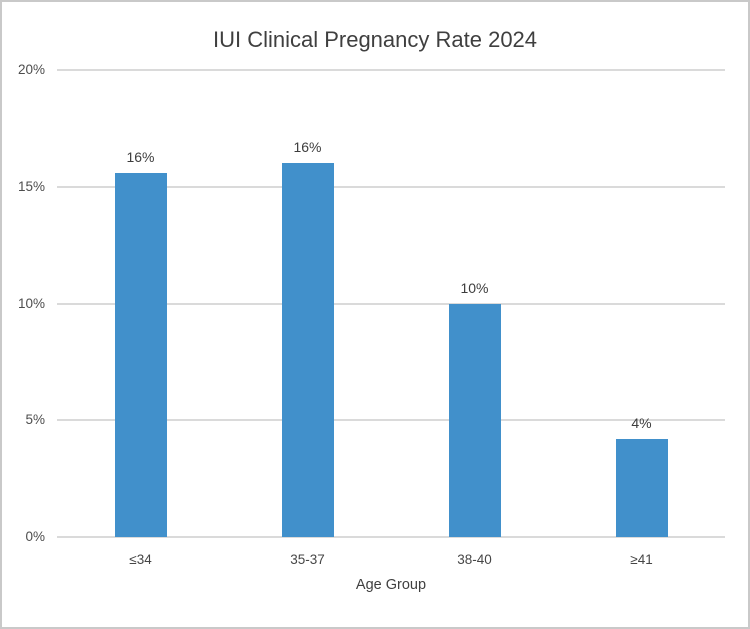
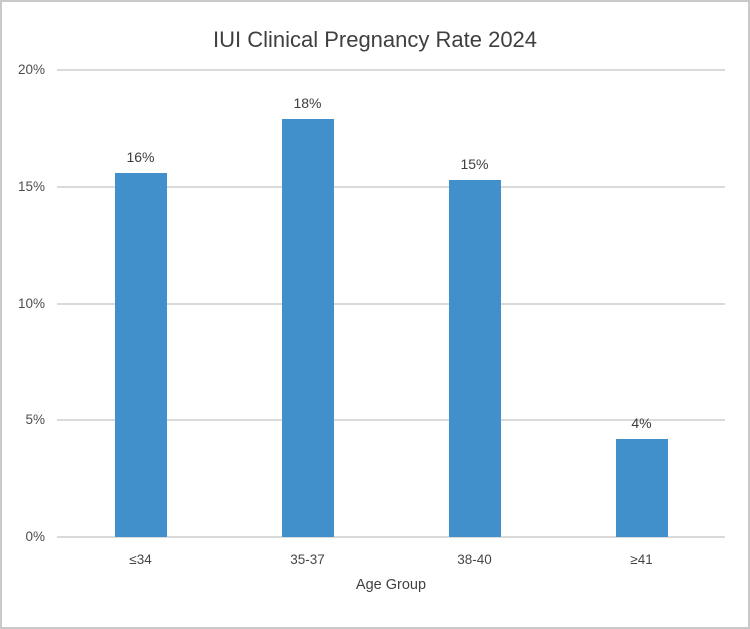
35-37: 16% -> 18%
38-40: 10% -> 15%
